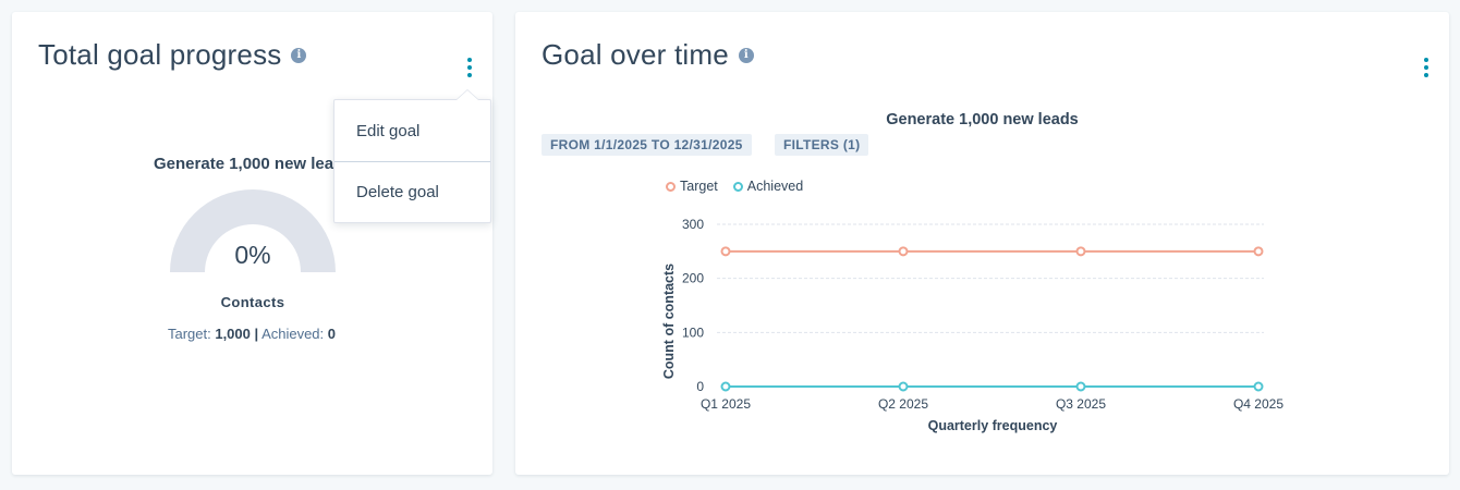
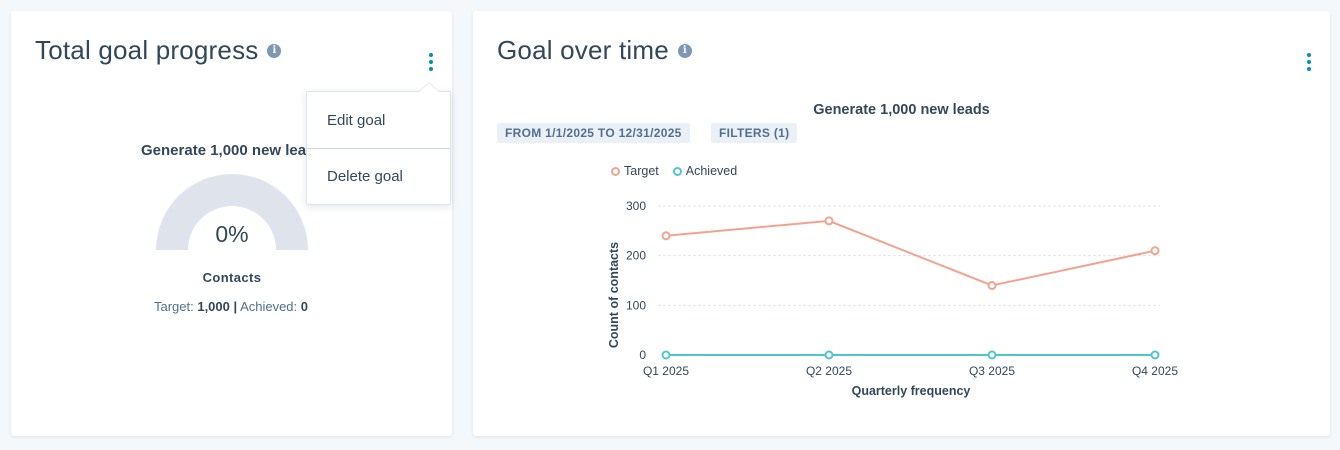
Target/Q1 2025: 250 -> 240
Target/Q2 2025: 250 -> 270
Target/Q3 2025: 250 -> 140
Target/Q4 2025: 250 -> 210
